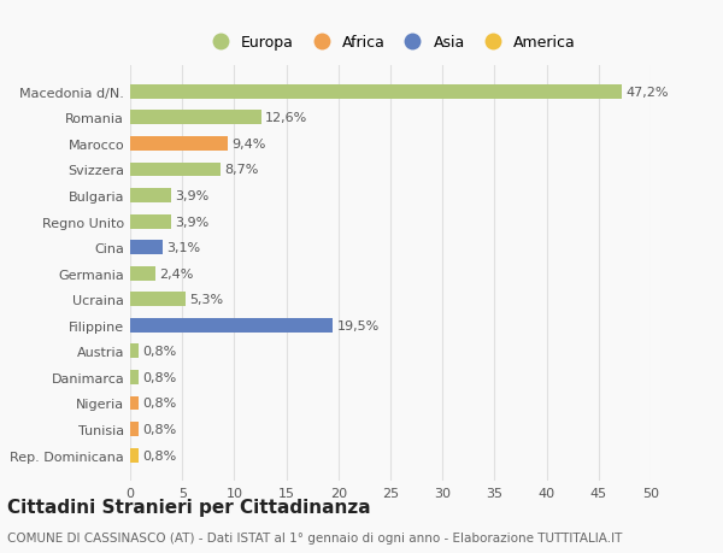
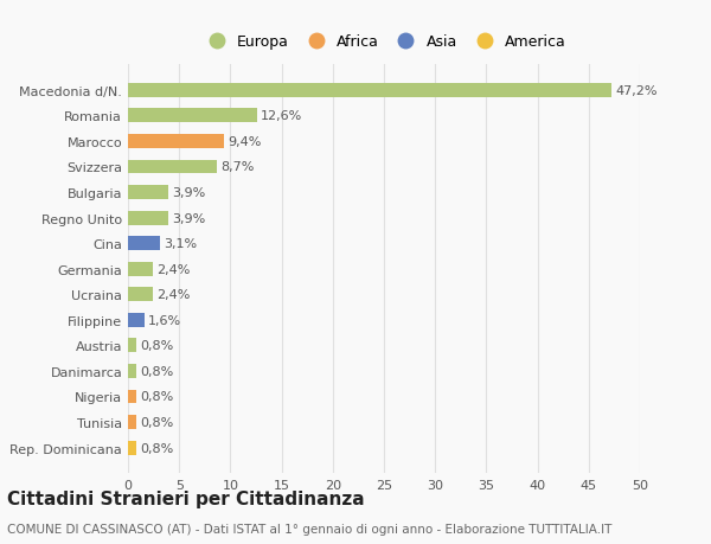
Ucraina: 5,3% -> 2,4%
Filippine: 19,5% -> 1,6%
